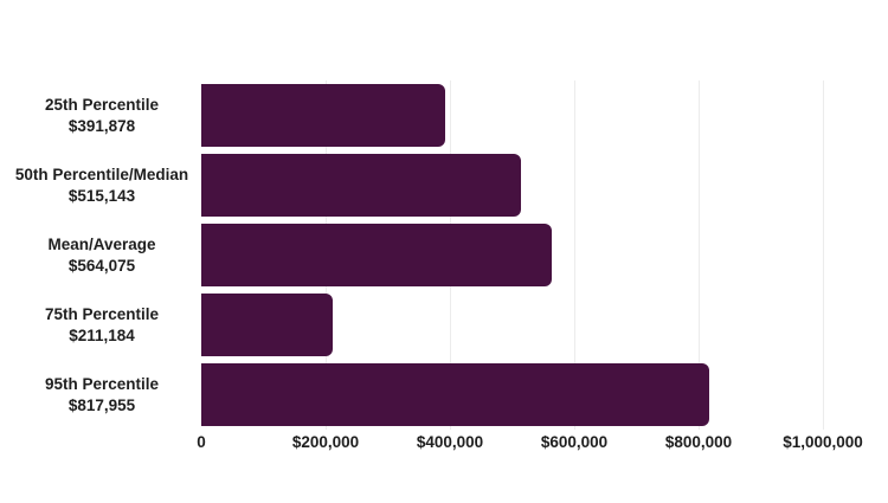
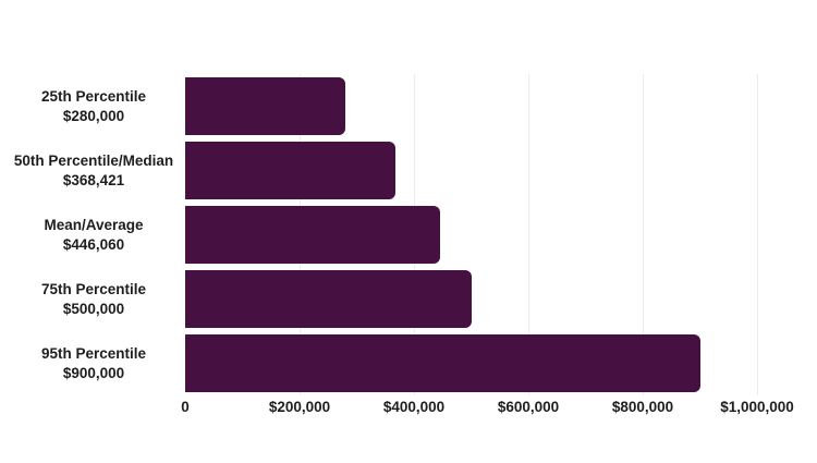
25th Percentile: $391,878 -> $280,000
50th Percentile/Median: $515,143 -> $368,421
Mean/Average: $564,075 -> $446,060
75th Percentile: $211,184 -> $500,000
95th Percentile: $817,955 -> $900,000
